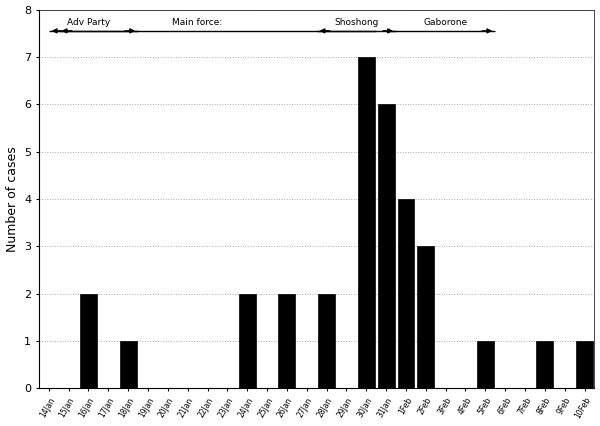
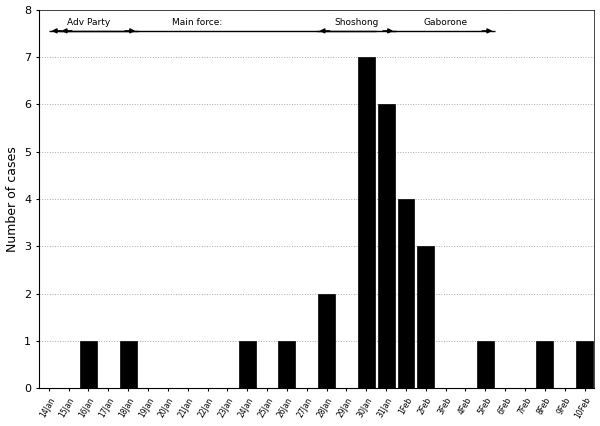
16Jan: 2 -> 1
24Jan: 2 -> 1
26Jan: 2 -> 1
